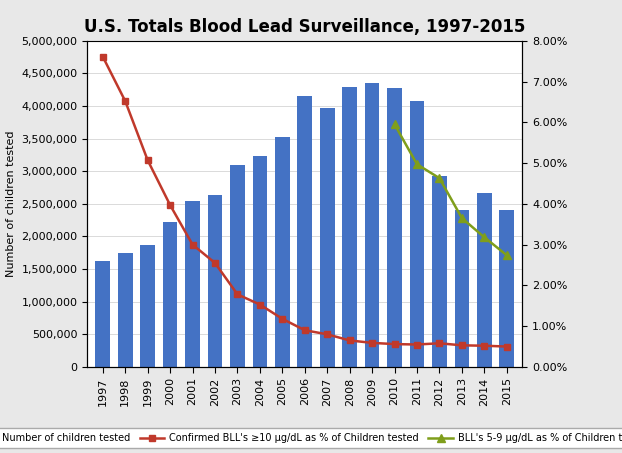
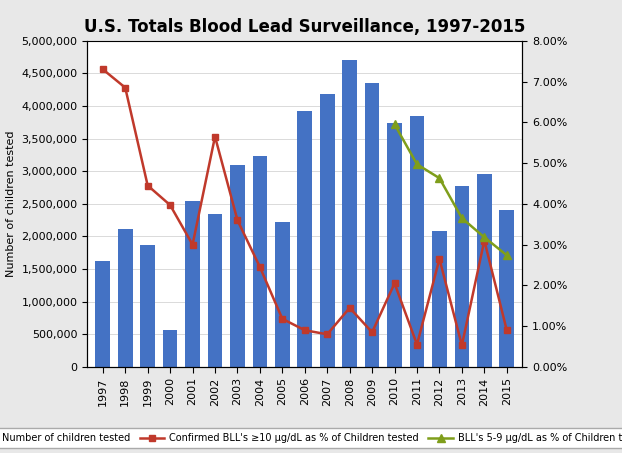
Confirmed BLL's ≥10 μg/dL as % of Children tested/1997: 7.61% -> 7.30%
Number of children tested/1998: 1,750,000 -> 2,120,000
Confirmed BLL's ≥10 μg/dL as % of Children tested/1998: 6.52% -> 6.85%
Confirmed BLL's ≥10 μg/dL as % of Children tested/1999: 5.07% -> 4.45%
Number of children tested/2000: 2,220,000 -> 560,000
Number of children tested/2002: 2,640,000 -> 2,340,000
Confirmed BLL's ≥10 μg/dL as % of Children tested/2002: 2.55% -> 5.65%
Confirmed BLL's ≥10 μg/dL as % of Children tested/2003: 1.78% -> 3.60%
Confirmed BLL's ≥10 μg/dL as % of Children tested/2004: 1.53% -> 2.45%
Number of children tested/2005: 3,520,000 -> 2,220,000
Number of children tested/2006: 4,150,000 -> 3,920,000
Number of children tested/2007: 3,970,000 -> 4,180,000
Number of children tested/2008: 4,290,000 -> 4,700,000
Confirmed BLL's ≥10 μg/dL as % of Children tested/2008: 0.65% -> 1.45%
Confirmed BLL's ≥10 μg/dL as % of Children tested/2009: 0.59% -> 0.85%
Number of children tested/2010: 4,270,000 -> 3,740,000
Confirmed BLL's ≥10 μg/dL as % of Children tested/2010: 0.56% -> 2.05%
Number of children tested/2011: 4,070,000 -> 3,840,000
Number of children tested/2012: 2,920,000 -> 2,080,000
Confirmed BLL's ≥10 μg/dL as % of Children tested/2012: 0.58% -> 2.65%
Number of children tested/2013: 2,400,000 -> 2,780,000
Number of children tested/2014: 2,660,000 -> 2,960,000
Confirmed BLL's ≥10 μg/dL as % of Children tested/2014: 0.52% -> 3.10%
Confirmed BLL's ≥10 μg/dL as % of Children tested/2015: 0.50% -> 0.90%
